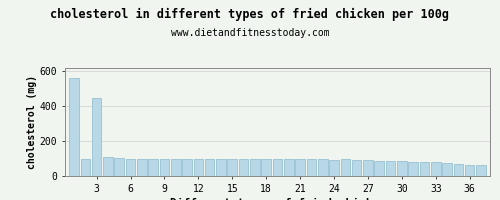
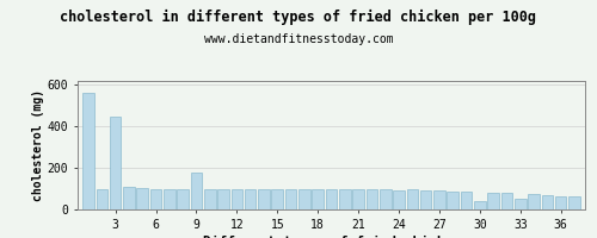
9: 100 -> 180
30: 80 -> 40
33: 80 -> 50
